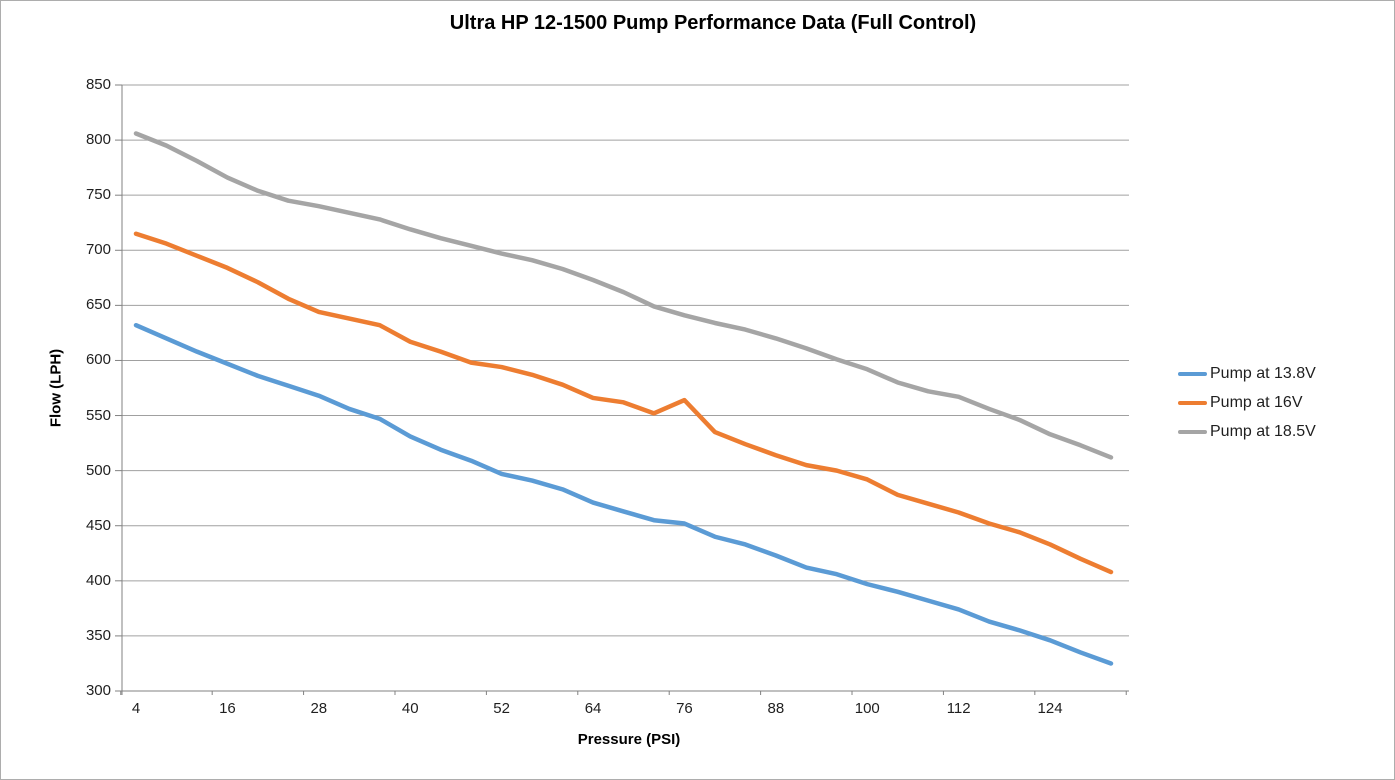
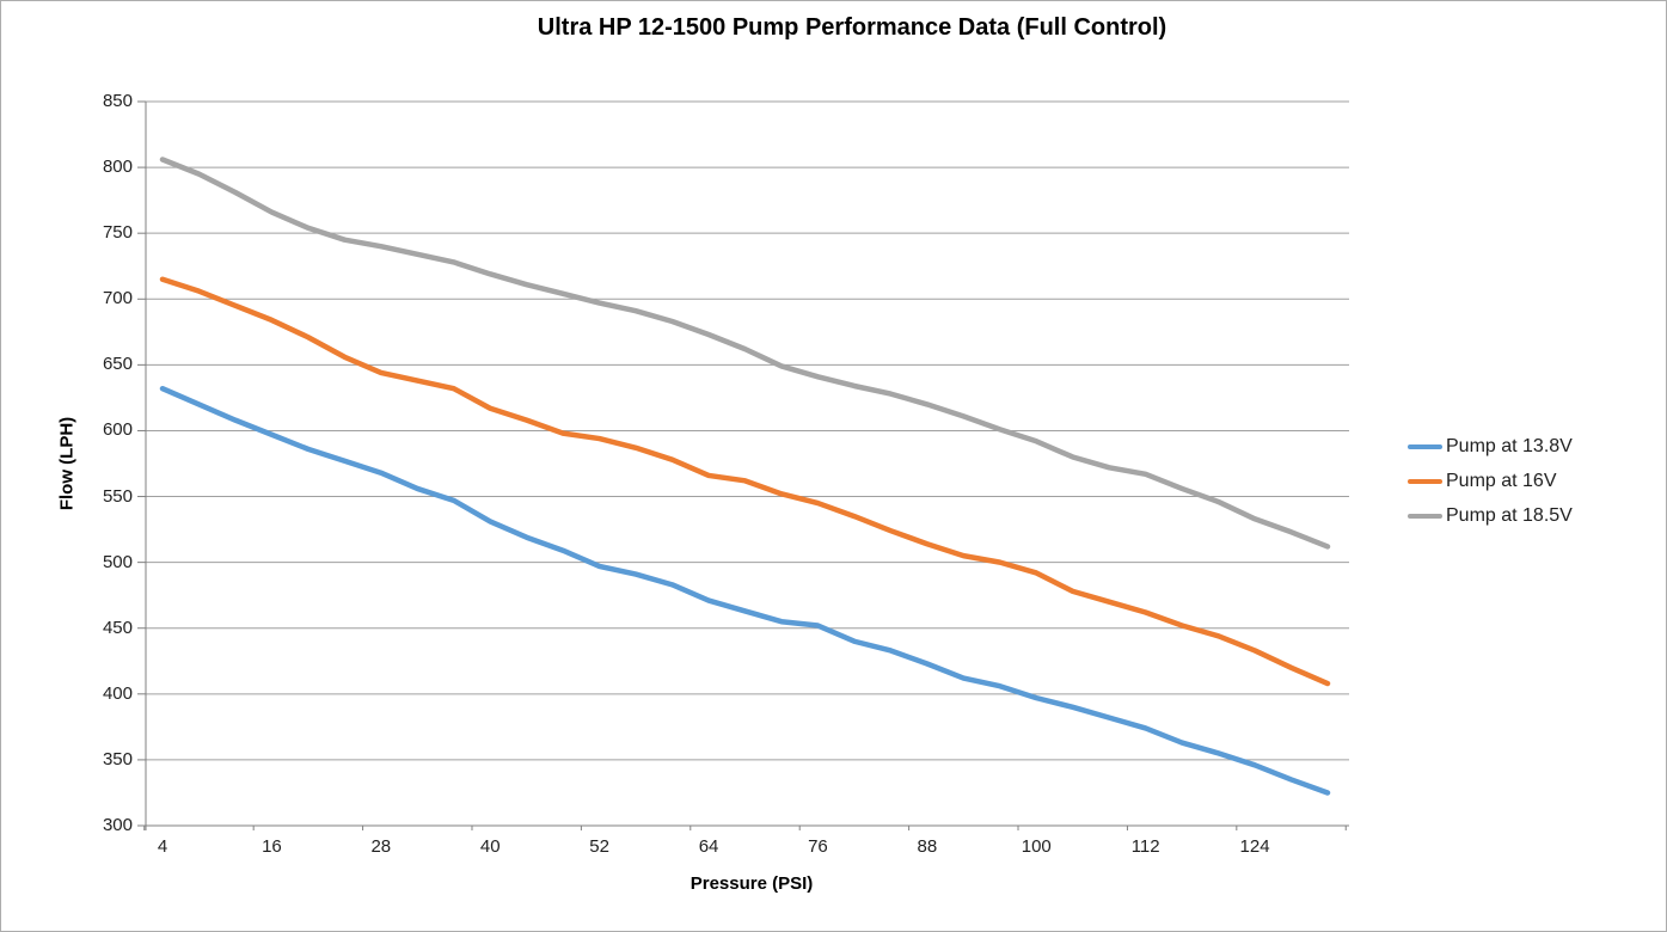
Pump at 16V/76: 564 -> 545
